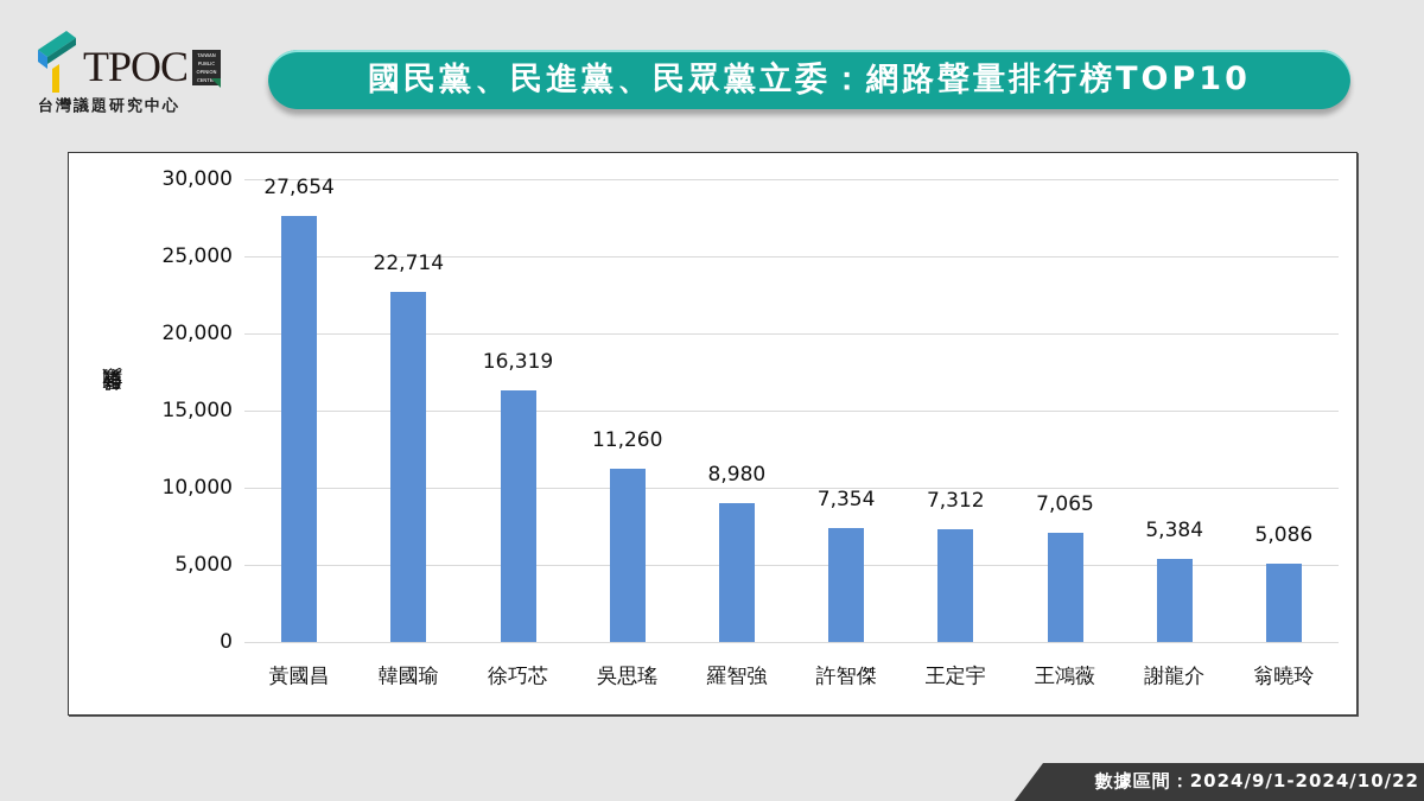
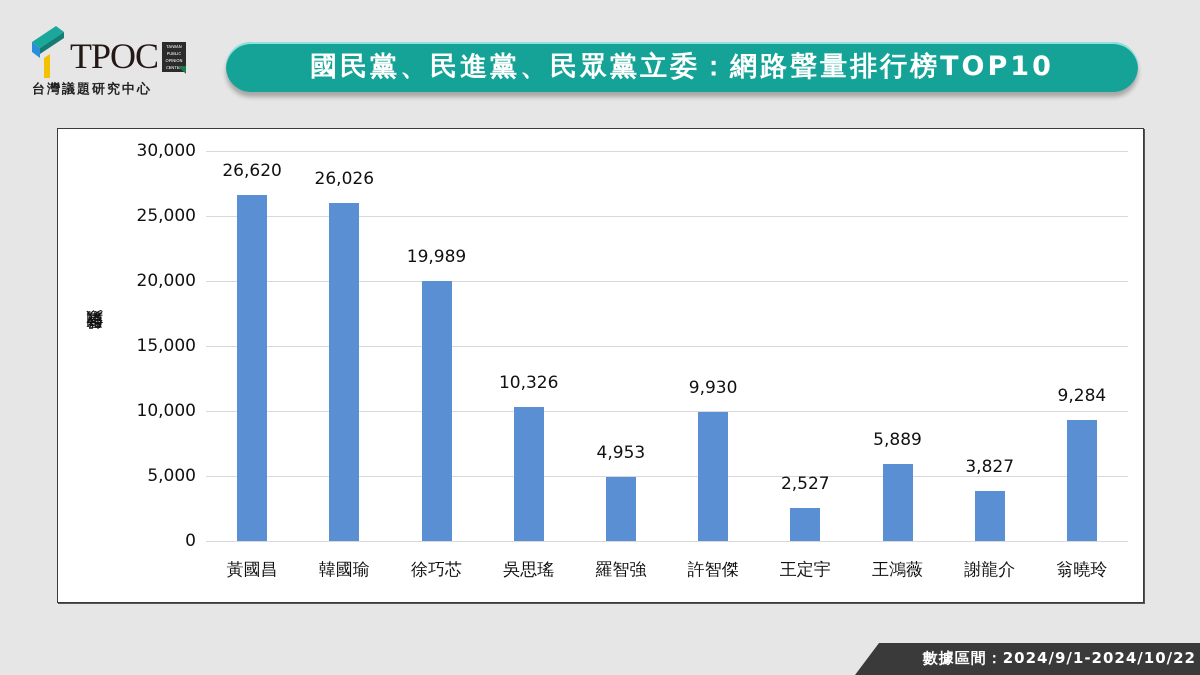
黃國昌: 27,654 -> 26,620
韓國瑜: 22,714 -> 26,026
徐巧芯: 16,319 -> 19,989
吳思瑤: 11,260 -> 10,326
羅智強: 8,980 -> 4,953
許智傑: 7,354 -> 9,930
王定宇: 7,312 -> 2,527
王鴻薇: 7,065 -> 5,889
謝龍介: 5,384 -> 3,827
翁曉玲: 5,086 -> 9,284
